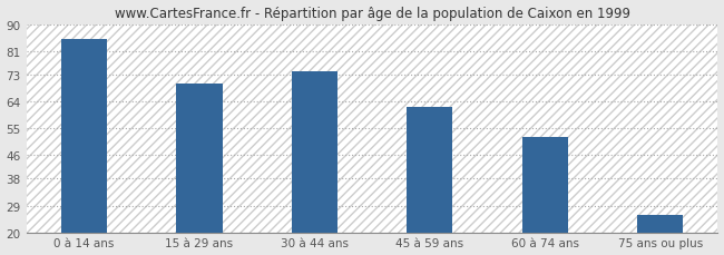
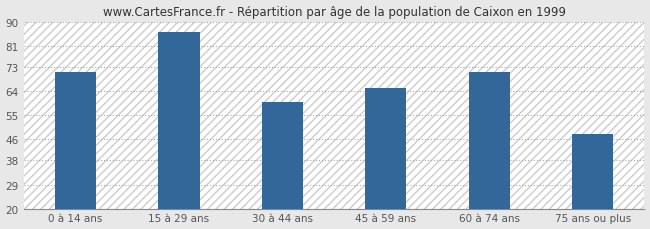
0 à 14 ans: 85 -> 71
15 à 29 ans: 70 -> 86
30 à 44 ans: 74 -> 60
45 à 59 ans: 62 -> 65
60 à 74 ans: 52 -> 71
75 ans ou plus: 26 -> 48
